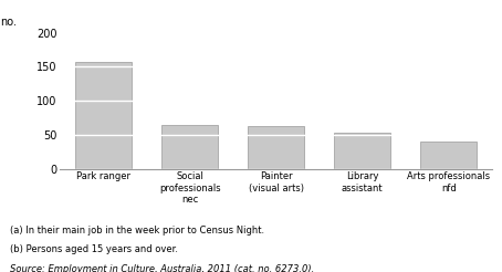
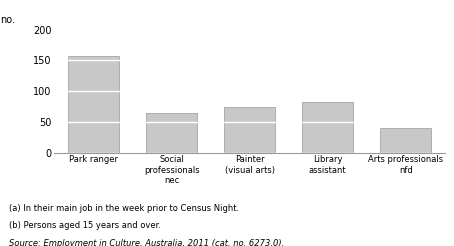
Painter (visual arts): 63 -> 74
Library assistant: 53 -> 82
